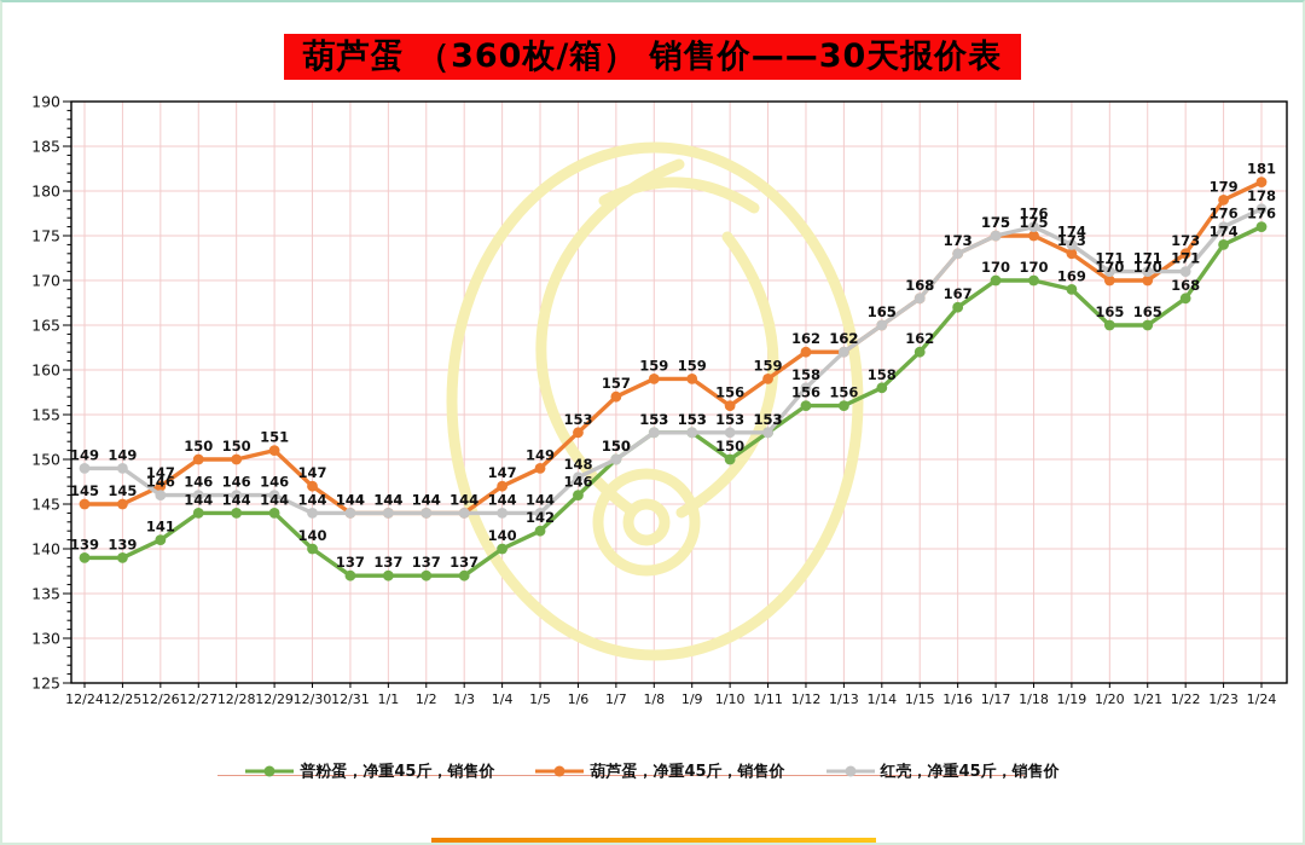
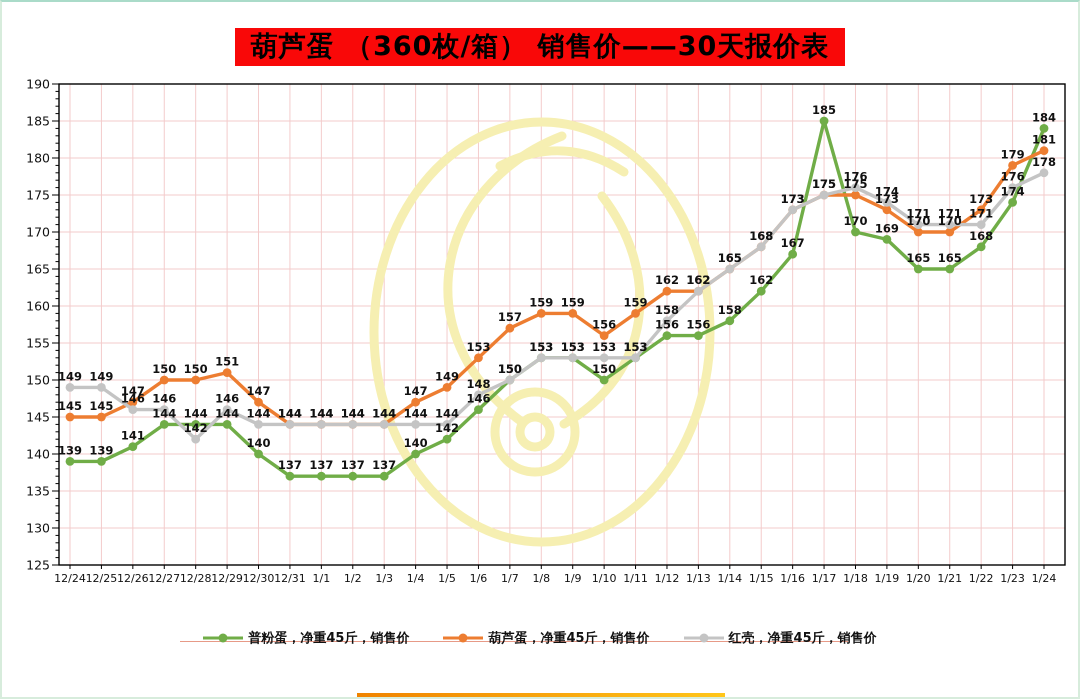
红壳，净重45斤，销售价/12/28: 146 -> 142
普粉蛋，净重45斤，销售价/1/17: 170 -> 185
普粉蛋，净重45斤，销售价/1/24: 176 -> 184
